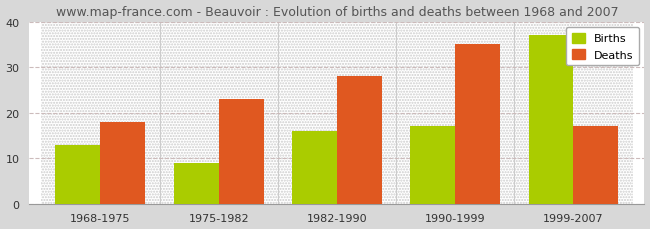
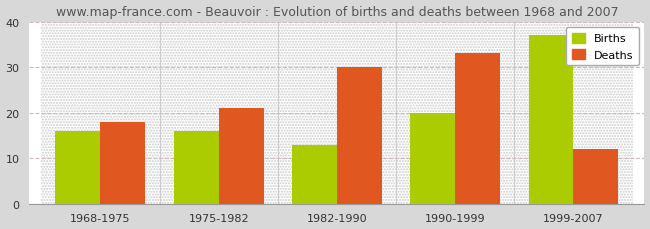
Births/1968-1975: 13 -> 16
Births/1975-1982: 9 -> 16
Deaths/1975-1982: 23 -> 21
Births/1982-1990: 16 -> 13
Deaths/1982-1990: 28 -> 30
Births/1990-1999: 17 -> 20
Deaths/1990-1999: 35 -> 33
Deaths/1999-2007: 17 -> 12
